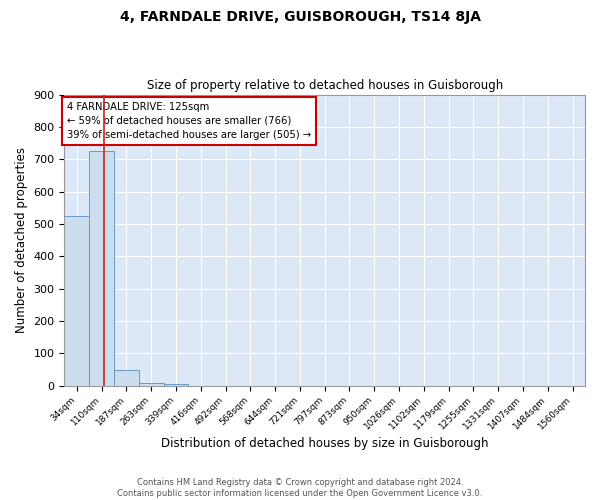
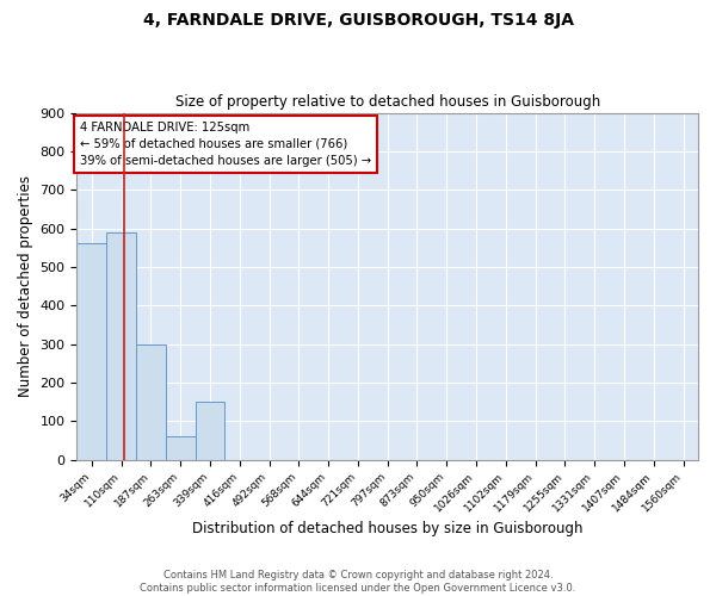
34sqm: 524 -> 560
110sqm: 726 -> 590
187sqm: 49 -> 300
263sqm: 8 -> 60
339sqm: 6 -> 150
